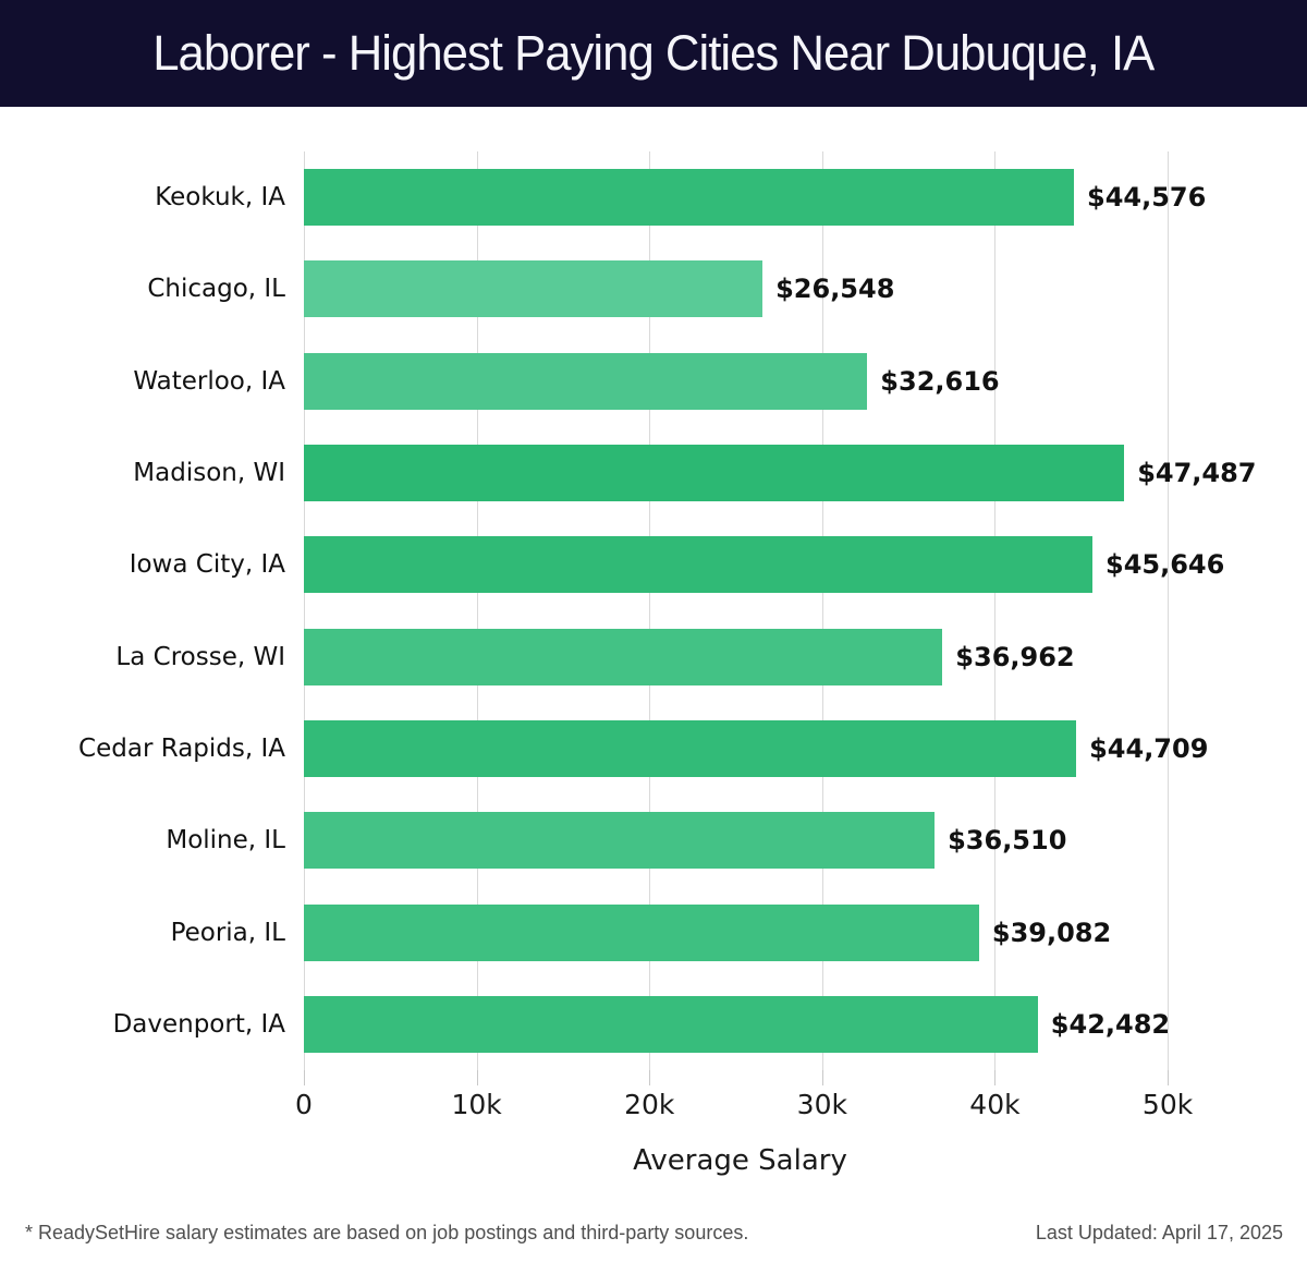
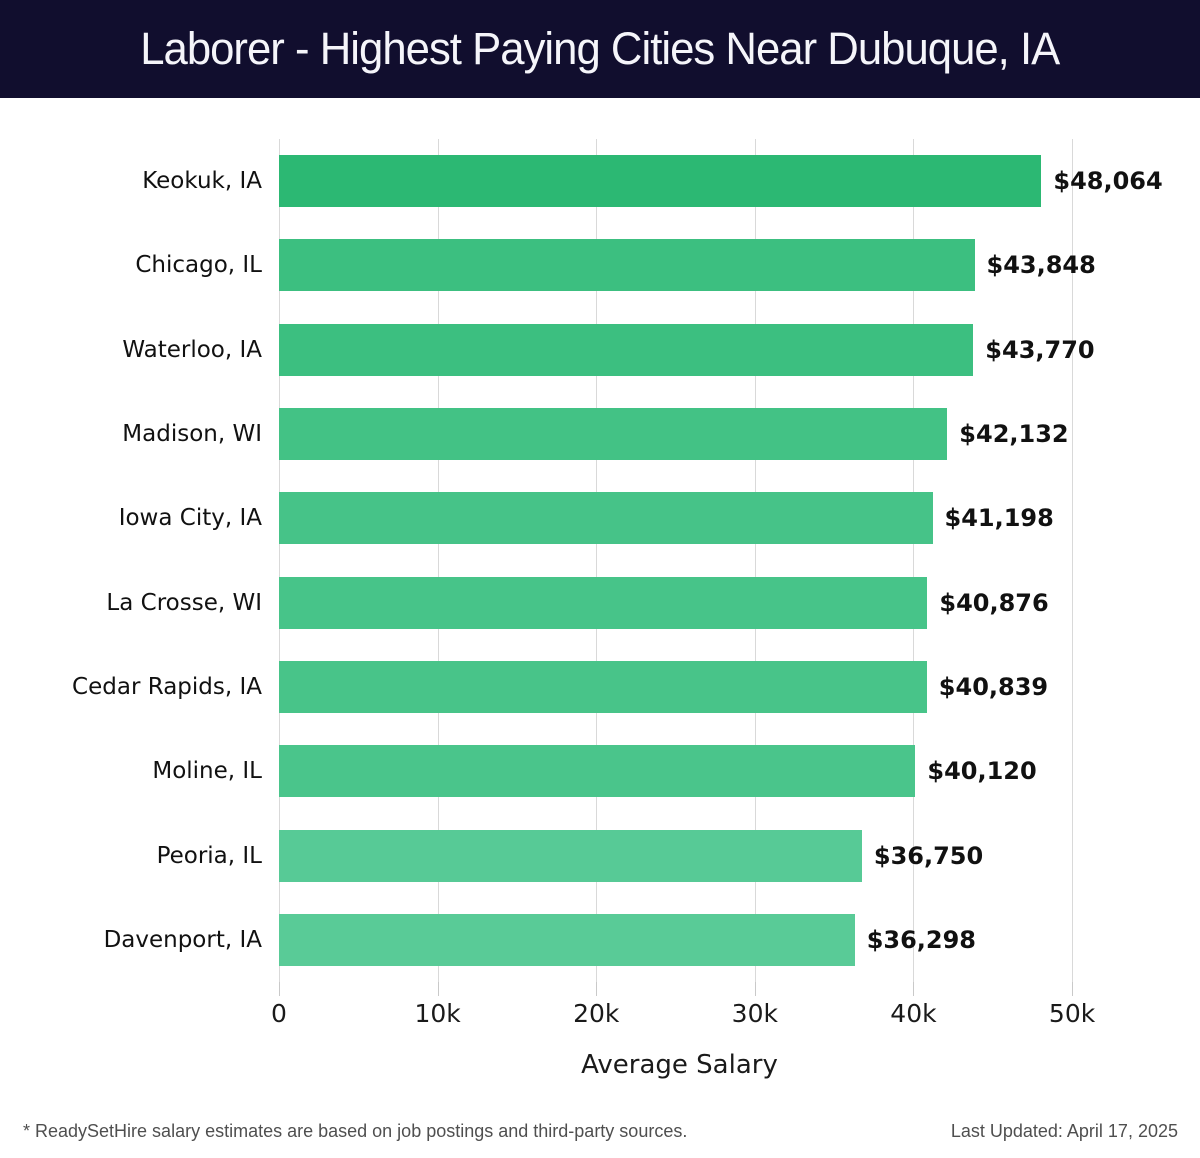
Keokuk, IA: $44,576 -> $48,064
Chicago, IL: $26,548 -> $43,848
Waterloo, IA: $32,616 -> $43,770
Madison, WI: $47,487 -> $42,132
Iowa City, IA: $45,646 -> $41,198
La Crosse, WI: $36,962 -> $40,876
Cedar Rapids, IA: $44,709 -> $40,839
Moline, IL: $36,510 -> $40,120
Peoria, IL: $39,082 -> $36,750
Davenport, IA: $42,482 -> $36,298
